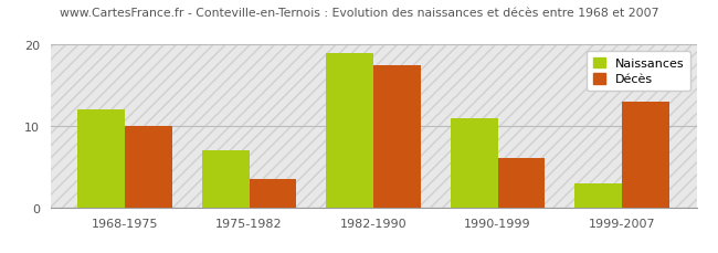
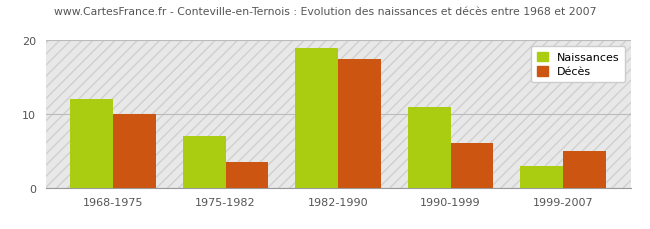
Décès/1999-2007: 13.0 -> 5.0
